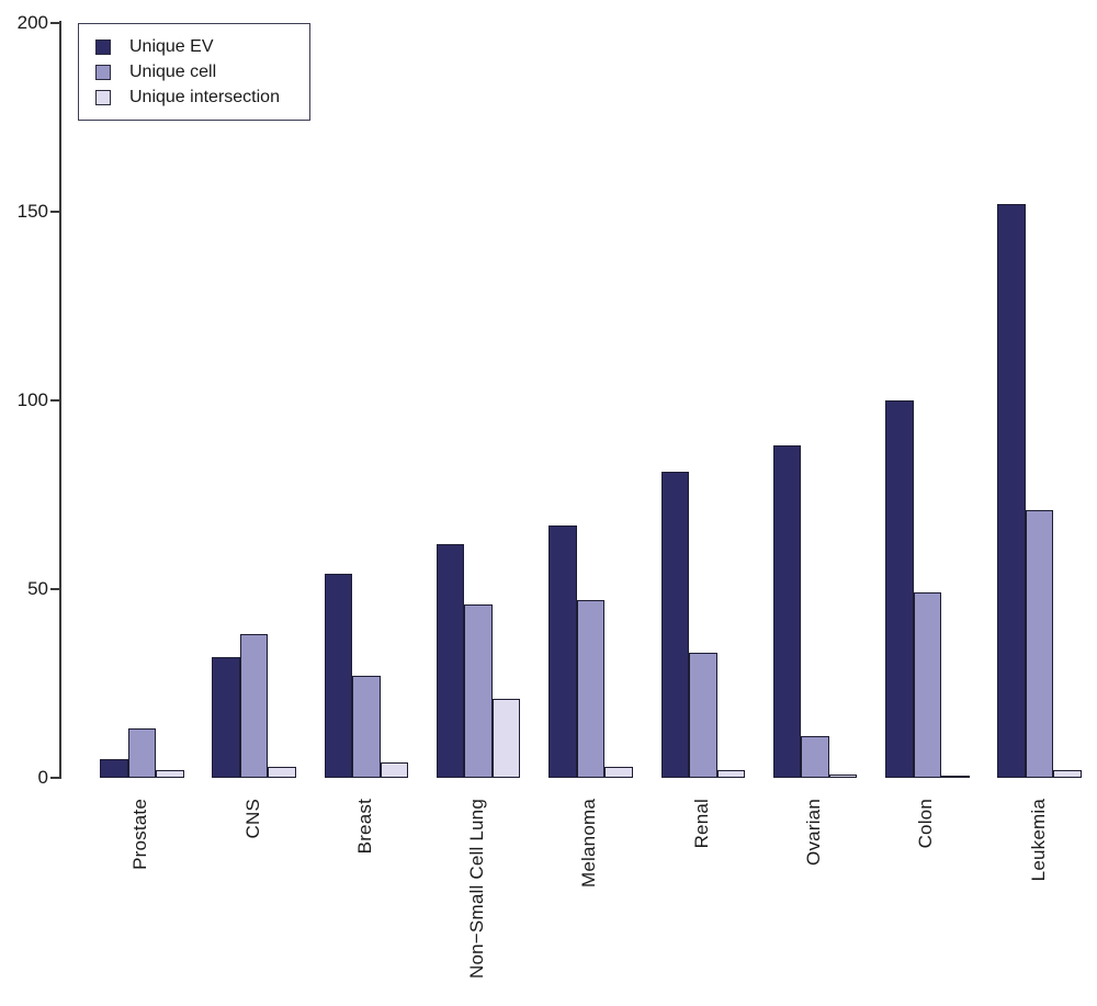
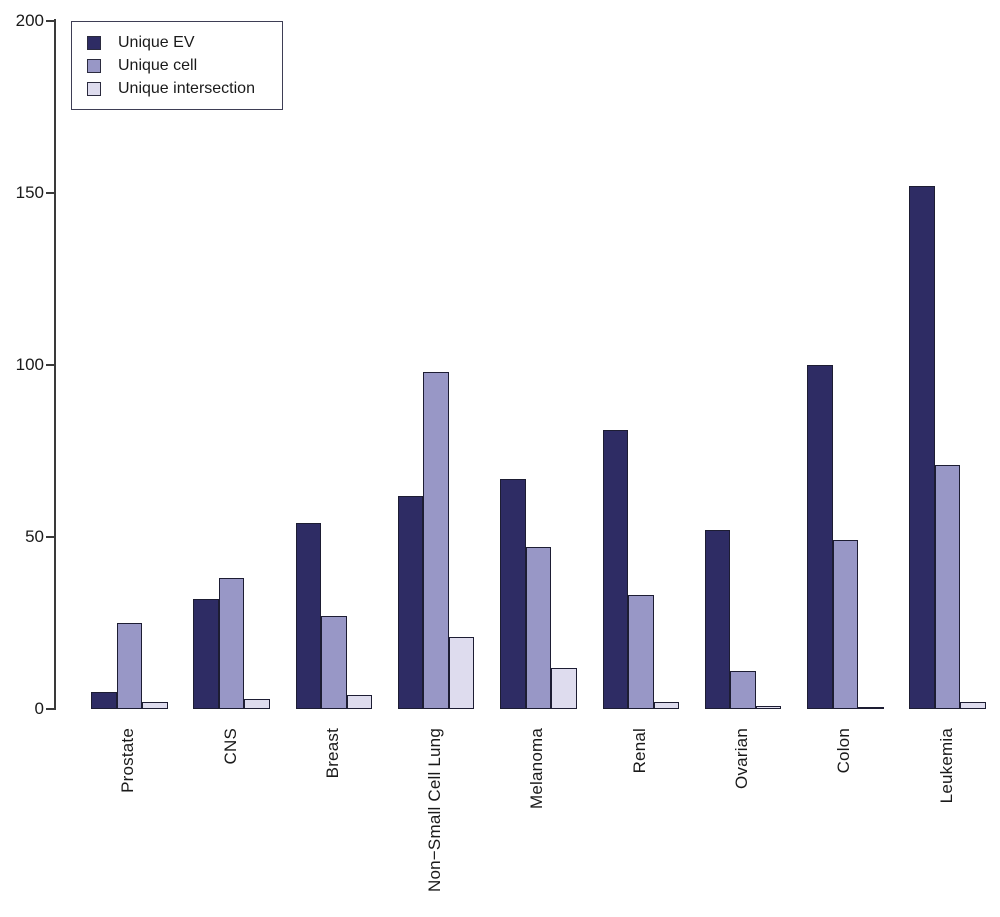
Unique cell/Prostate: 13 -> 25
Unique cell/Non−Small Cell Lung: 46 -> 98
Unique intersection/Melanoma: 3 -> 12
Unique EV/Ovarian: 88 -> 52
